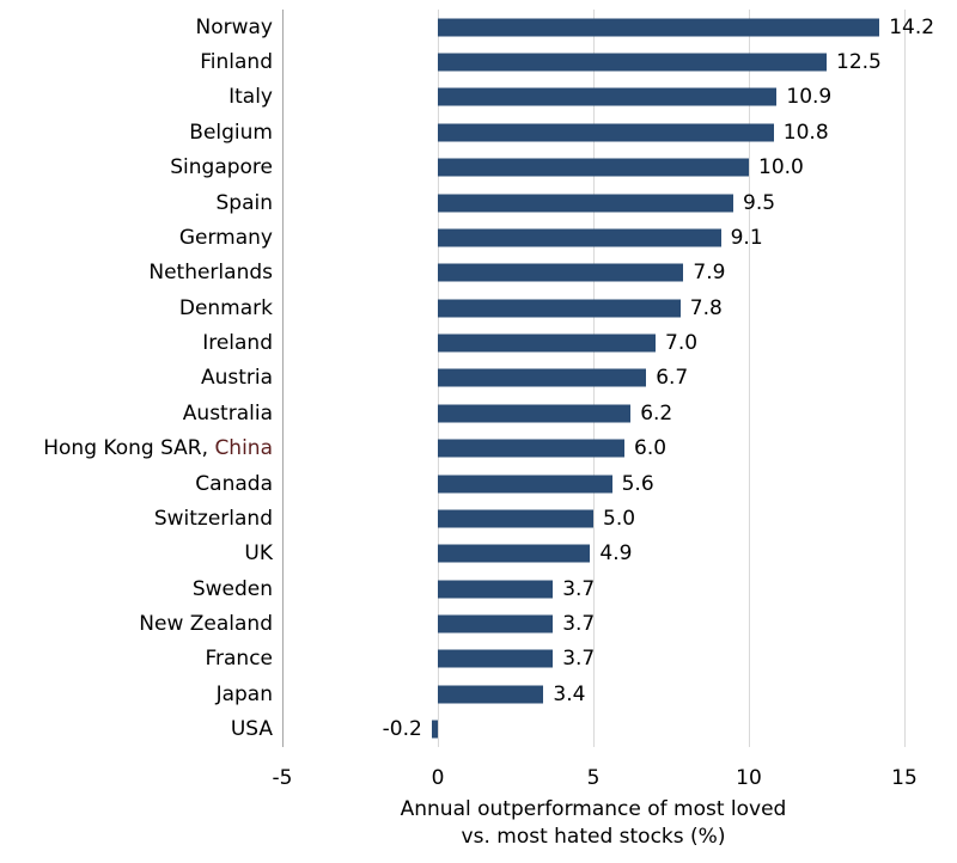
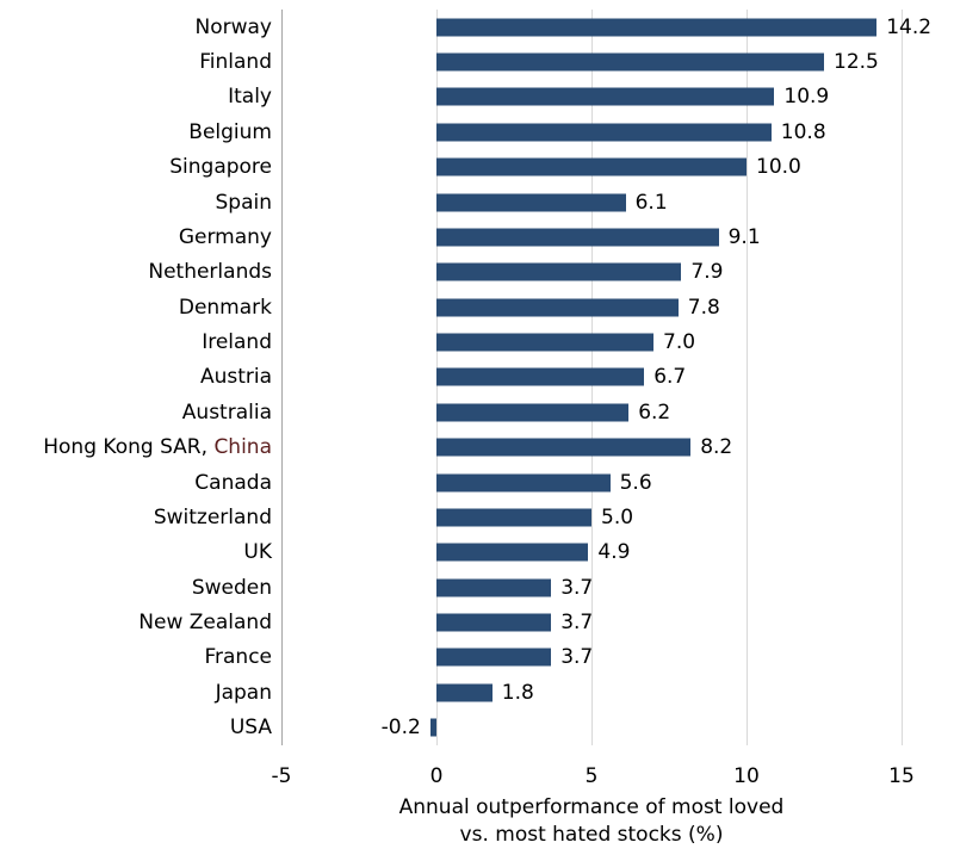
Spain: 9.5 -> 6.1
Hong Kong SAR, China: 6.0 -> 8.2
Japan: 3.4 -> 1.8
